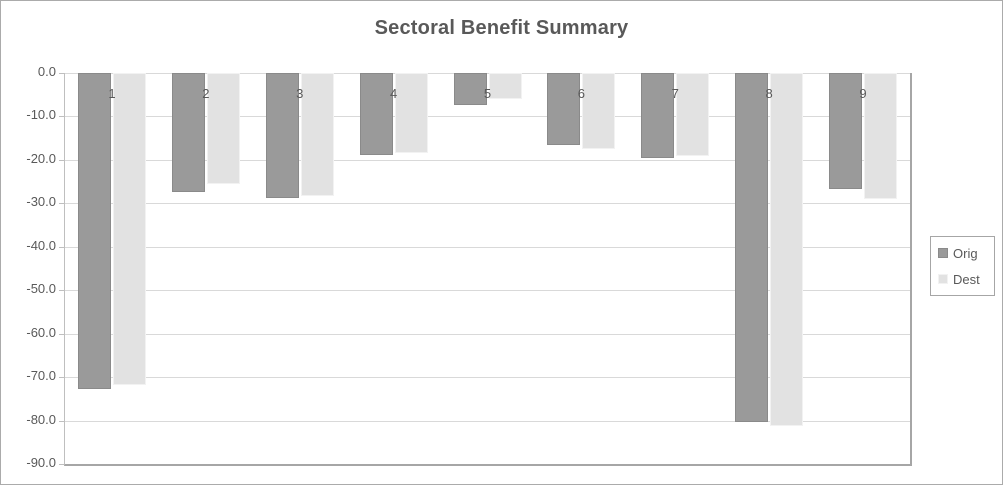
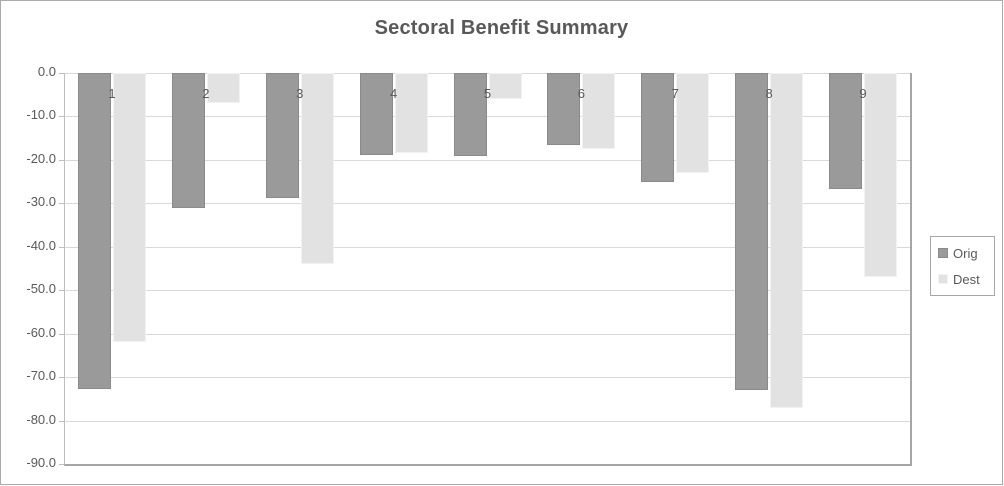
Dest/1: -72 -> -62
Orig/2: -27 -> -31
Dest/2: -26 -> -7
Dest/3: -28 -> -44
Orig/5: -7 -> -19
Orig/7: -20 -> -25
Dest/7: -19 -> -23
Orig/8: -80 -> -73
Dest/8: -81 -> -77
Dest/9: -29 -> -47
